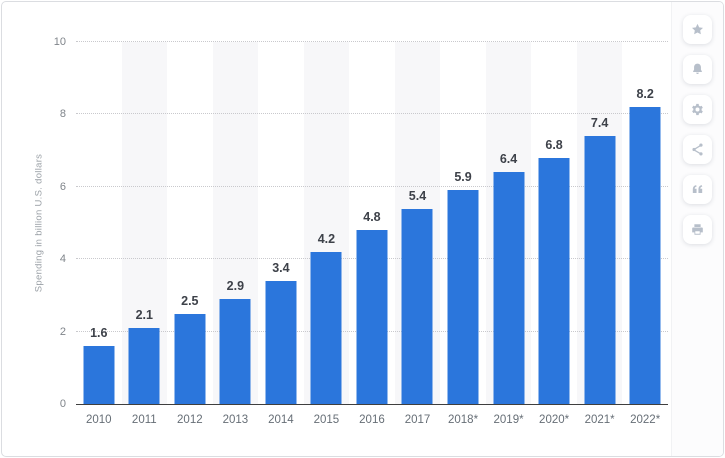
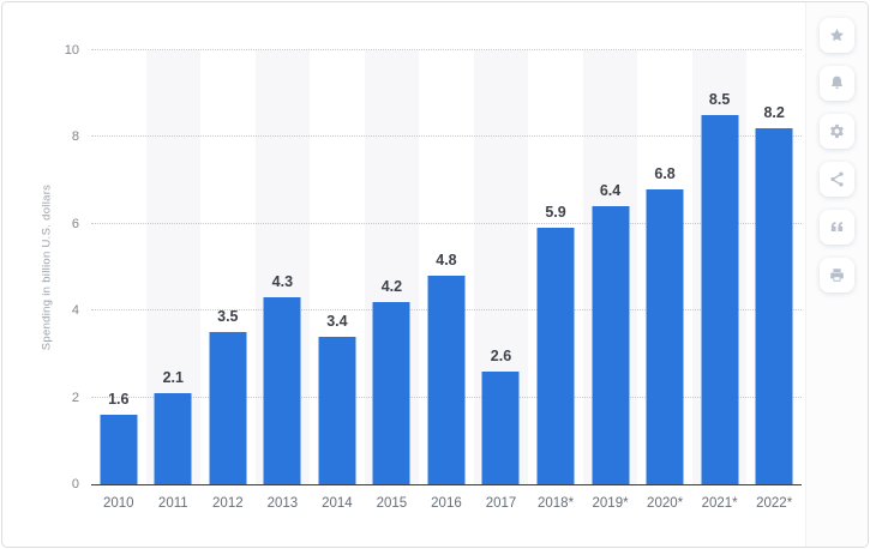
2012: 2.5 -> 3.5
2013: 2.9 -> 4.3
2017: 5.4 -> 2.6
2021*: 7.4 -> 8.5
